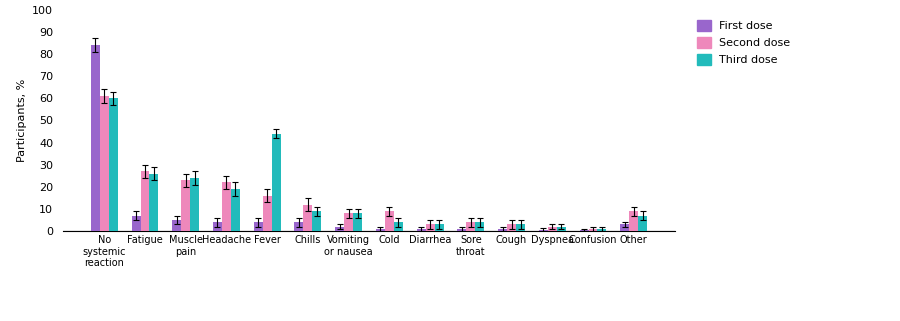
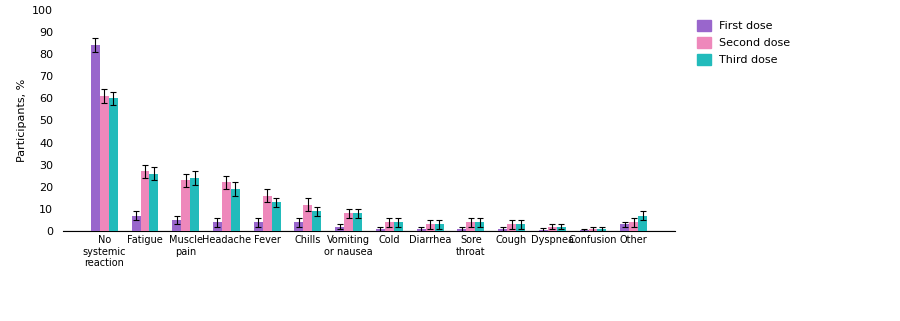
Third dose/Fever: 44 -> 13
Second dose/Cold: 9 -> 4
Second dose/Other: 9 -> 4
